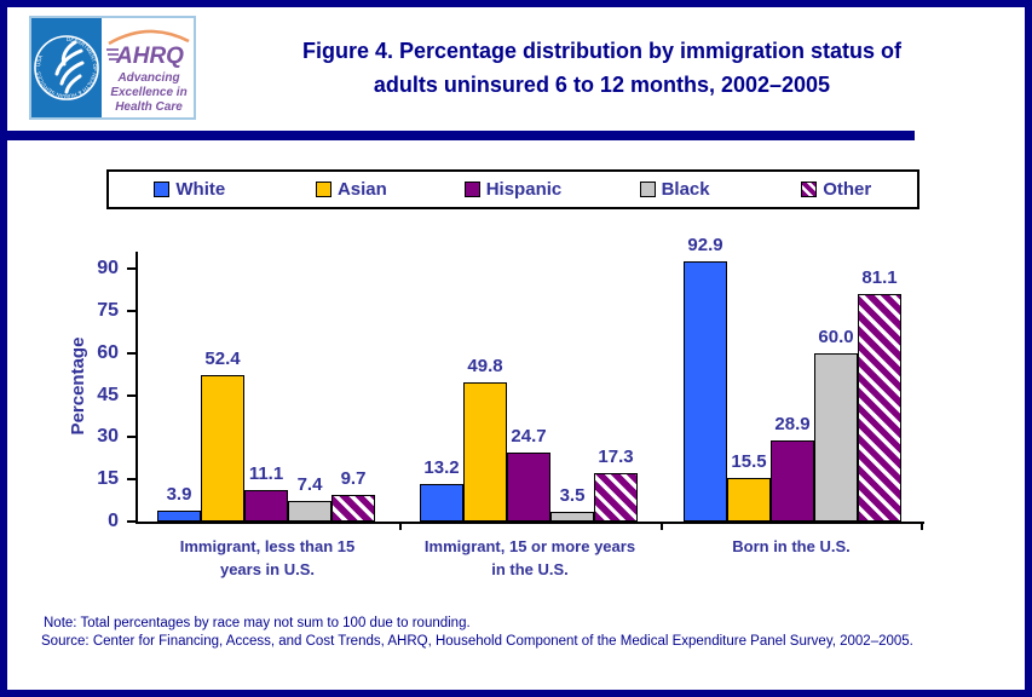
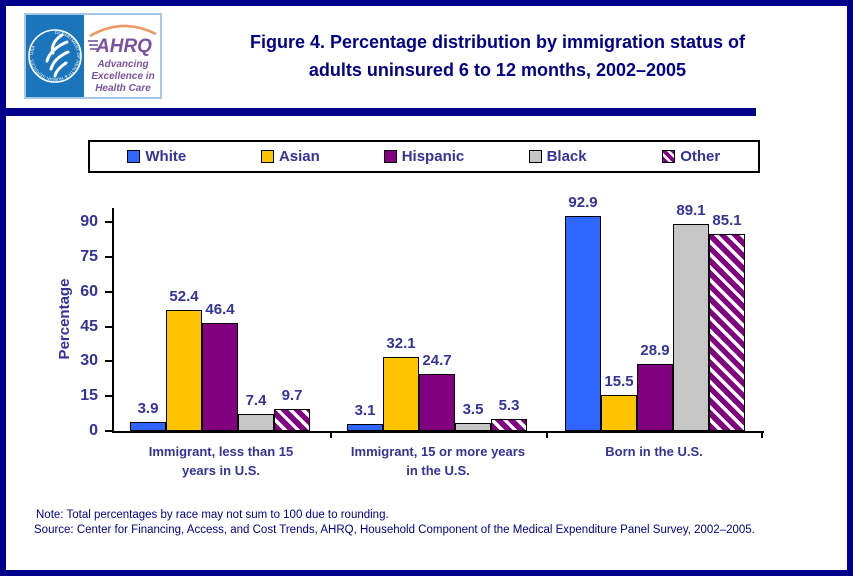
Hispanic/Immigrant, less than 15 years in U.S.: 11.1 -> 46.4
White/Immigrant, 15 or more years in the U.S.: 13.2 -> 3.1
Asian/Immigrant, 15 or more years in the U.S.: 49.8 -> 32.1
Other/Immigrant, 15 or more years in the U.S.: 17.3 -> 5.3
Black/Born in the U.S.: 60.0 -> 89.1
Other/Born in the U.S.: 81.1 -> 85.1
